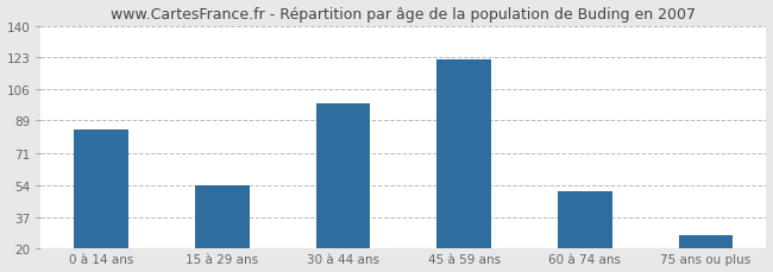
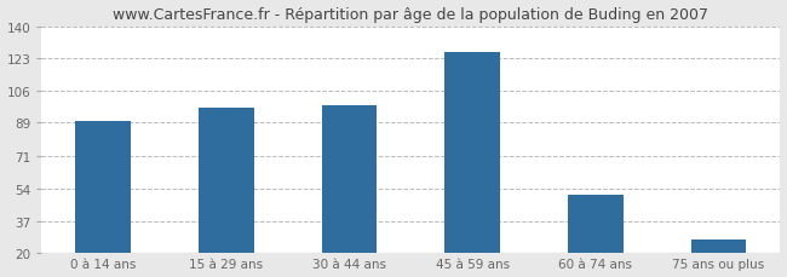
0 à 14 ans: 84 -> 90
15 à 29 ans: 54 -> 97
45 à 59 ans: 122 -> 126
